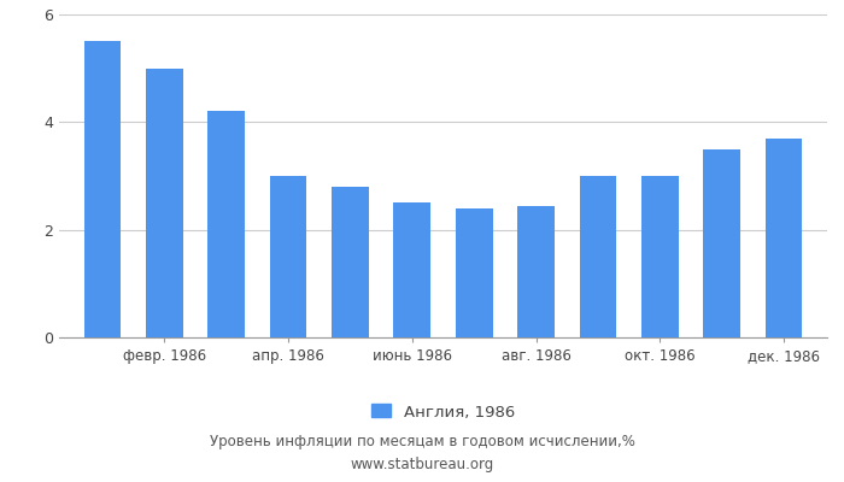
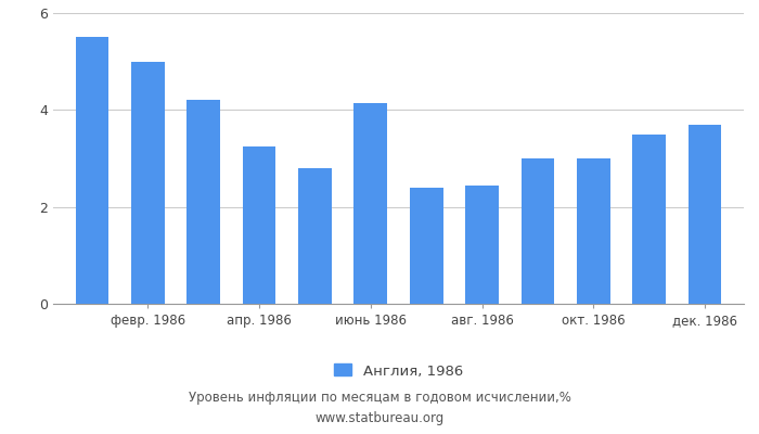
апр. 1986: 3.00 -> 3.25
июнь 1986: 2.50 -> 4.15
